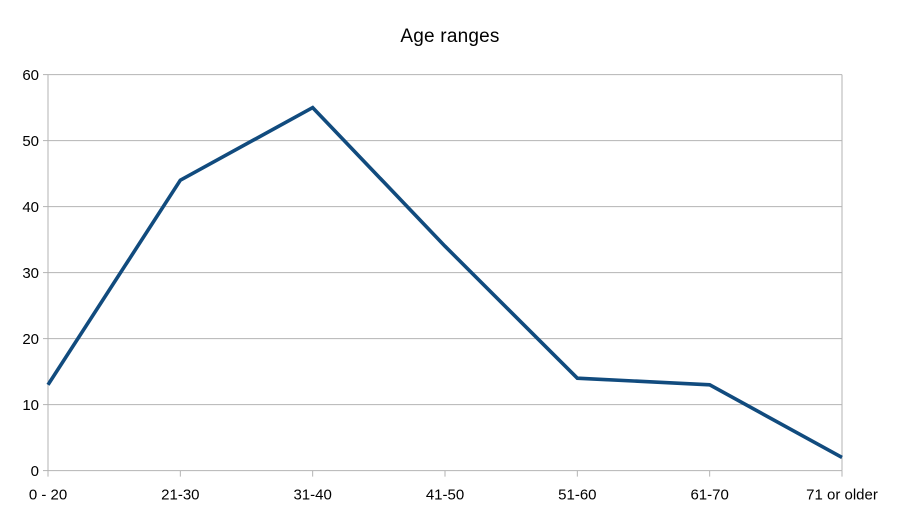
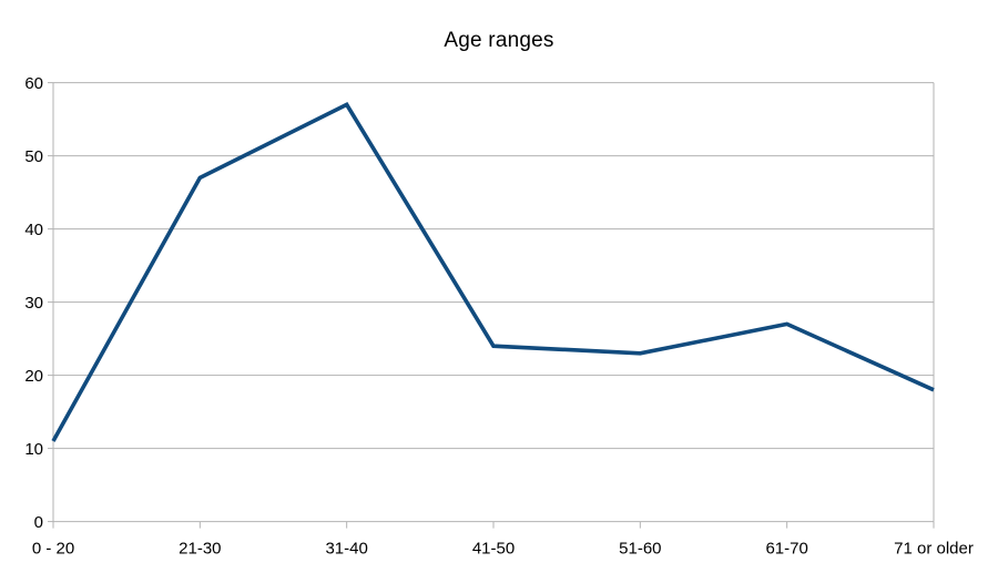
0 - 20: 13 -> 11
21-30: 44 -> 47
31-40: 55 -> 57
41-50: 34 -> 24
51-60: 14 -> 23
61-70: 13 -> 27
71 or older: 2 -> 18
